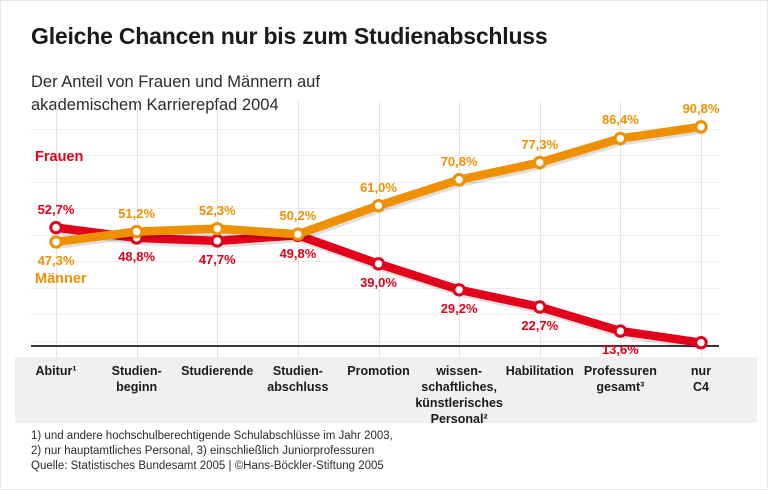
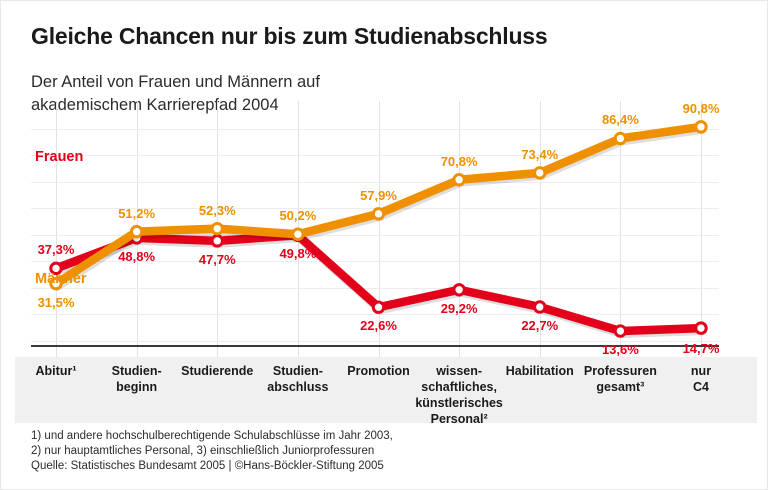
Frauen/Abitur¹: 52,7% -> 37,3%
Männer/Abitur¹: 47,3% -> 31,5%
Frauen/Promotion: 39,0% -> 22,6%
Männer/Promotion: 61,0% -> 57,9%
Männer/Habilitation: 77,3% -> 73,4%
Frauen/nur C4: 9,2% -> 14,7%
